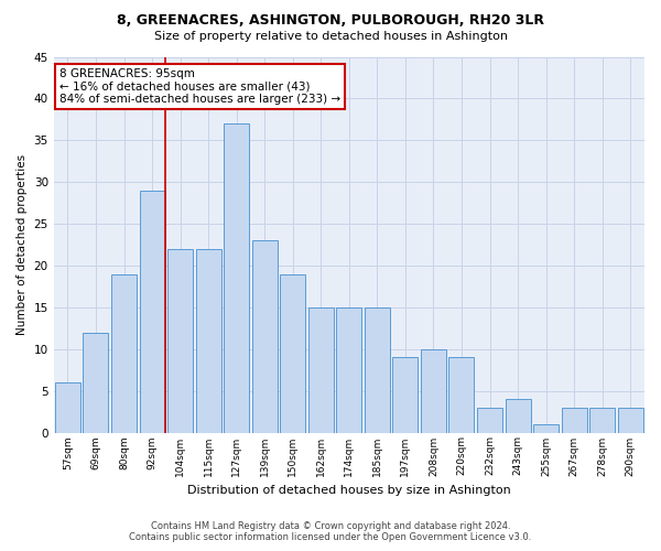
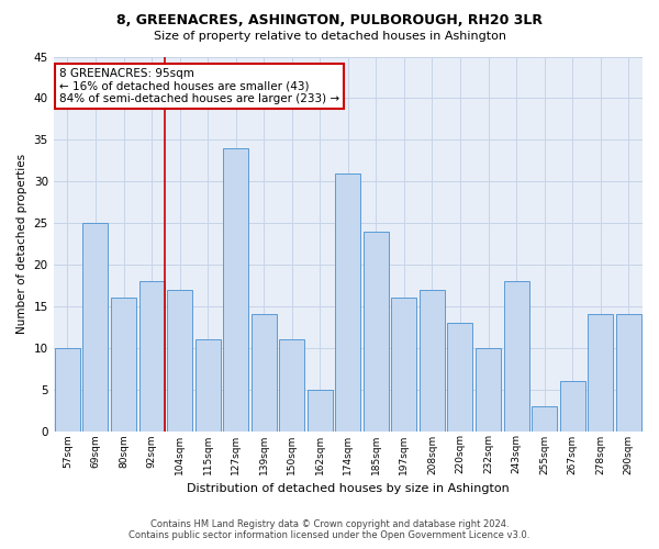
57sqm: 6 -> 10
69sqm: 12 -> 25
80sqm: 19 -> 16
92sqm: 29 -> 18
104sqm: 22 -> 17
115sqm: 22 -> 11
127sqm: 37 -> 34
139sqm: 23 -> 14
150sqm: 19 -> 11
162sqm: 15 -> 5
174sqm: 15 -> 31
185sqm: 15 -> 24
197sqm: 9 -> 16
208sqm: 10 -> 17
220sqm: 9 -> 13
232sqm: 3 -> 10
243sqm: 4 -> 18
255sqm: 1 -> 3
267sqm: 3 -> 6
278sqm: 3 -> 14
290sqm: 3 -> 14
